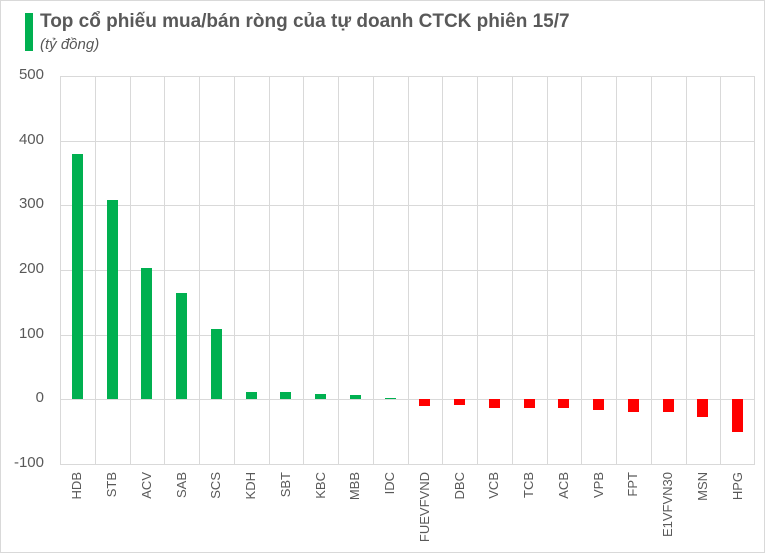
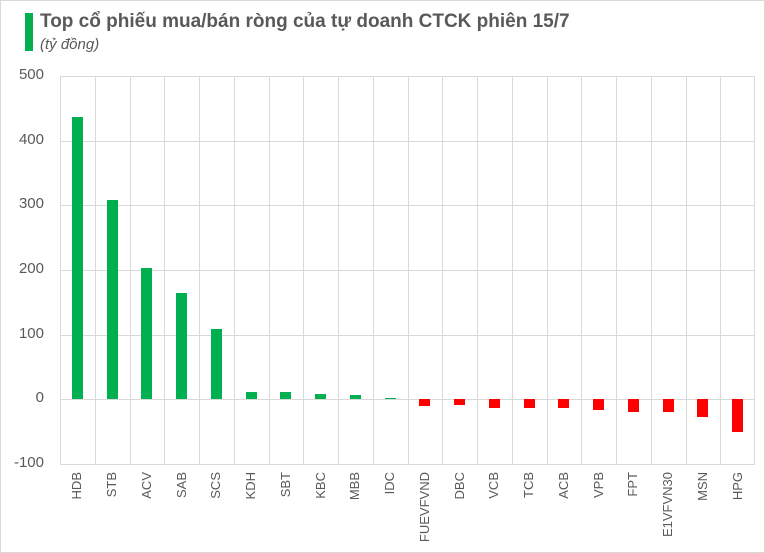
HDB: 380 -> 440
